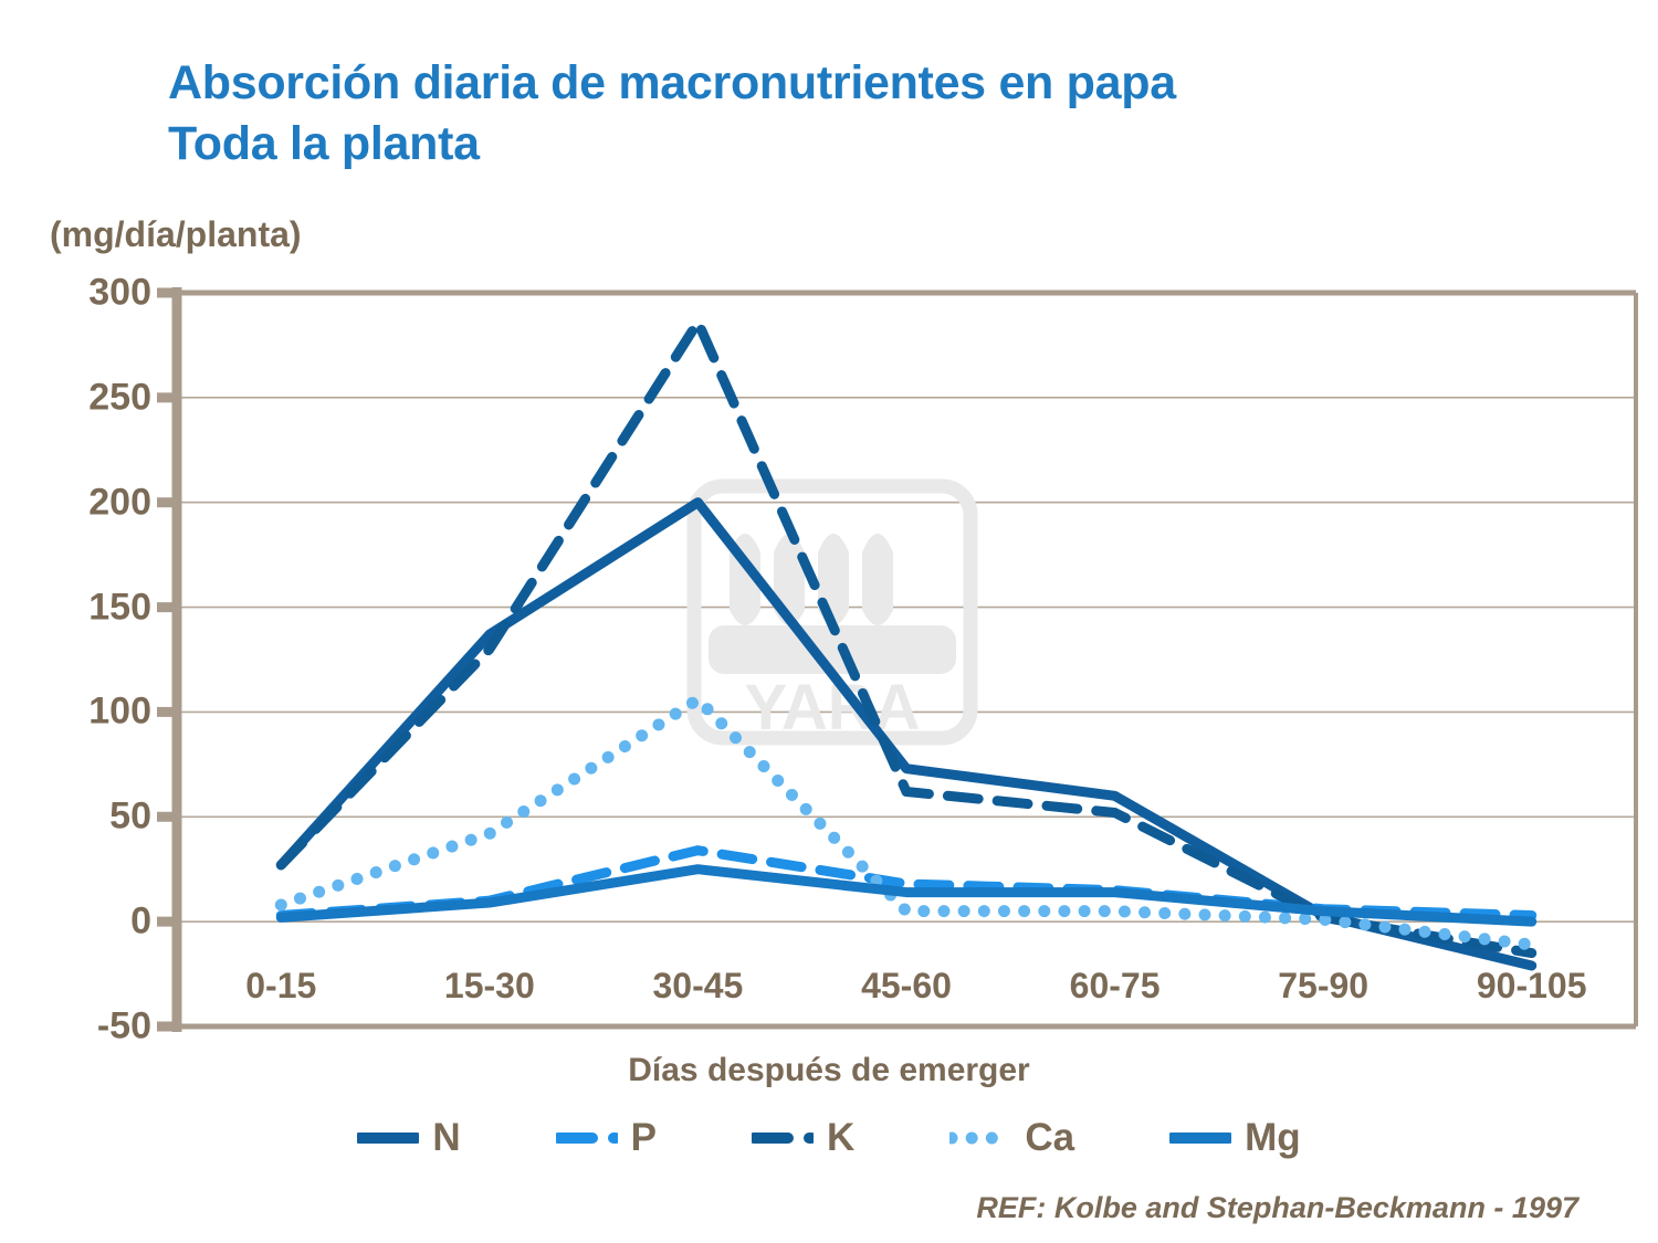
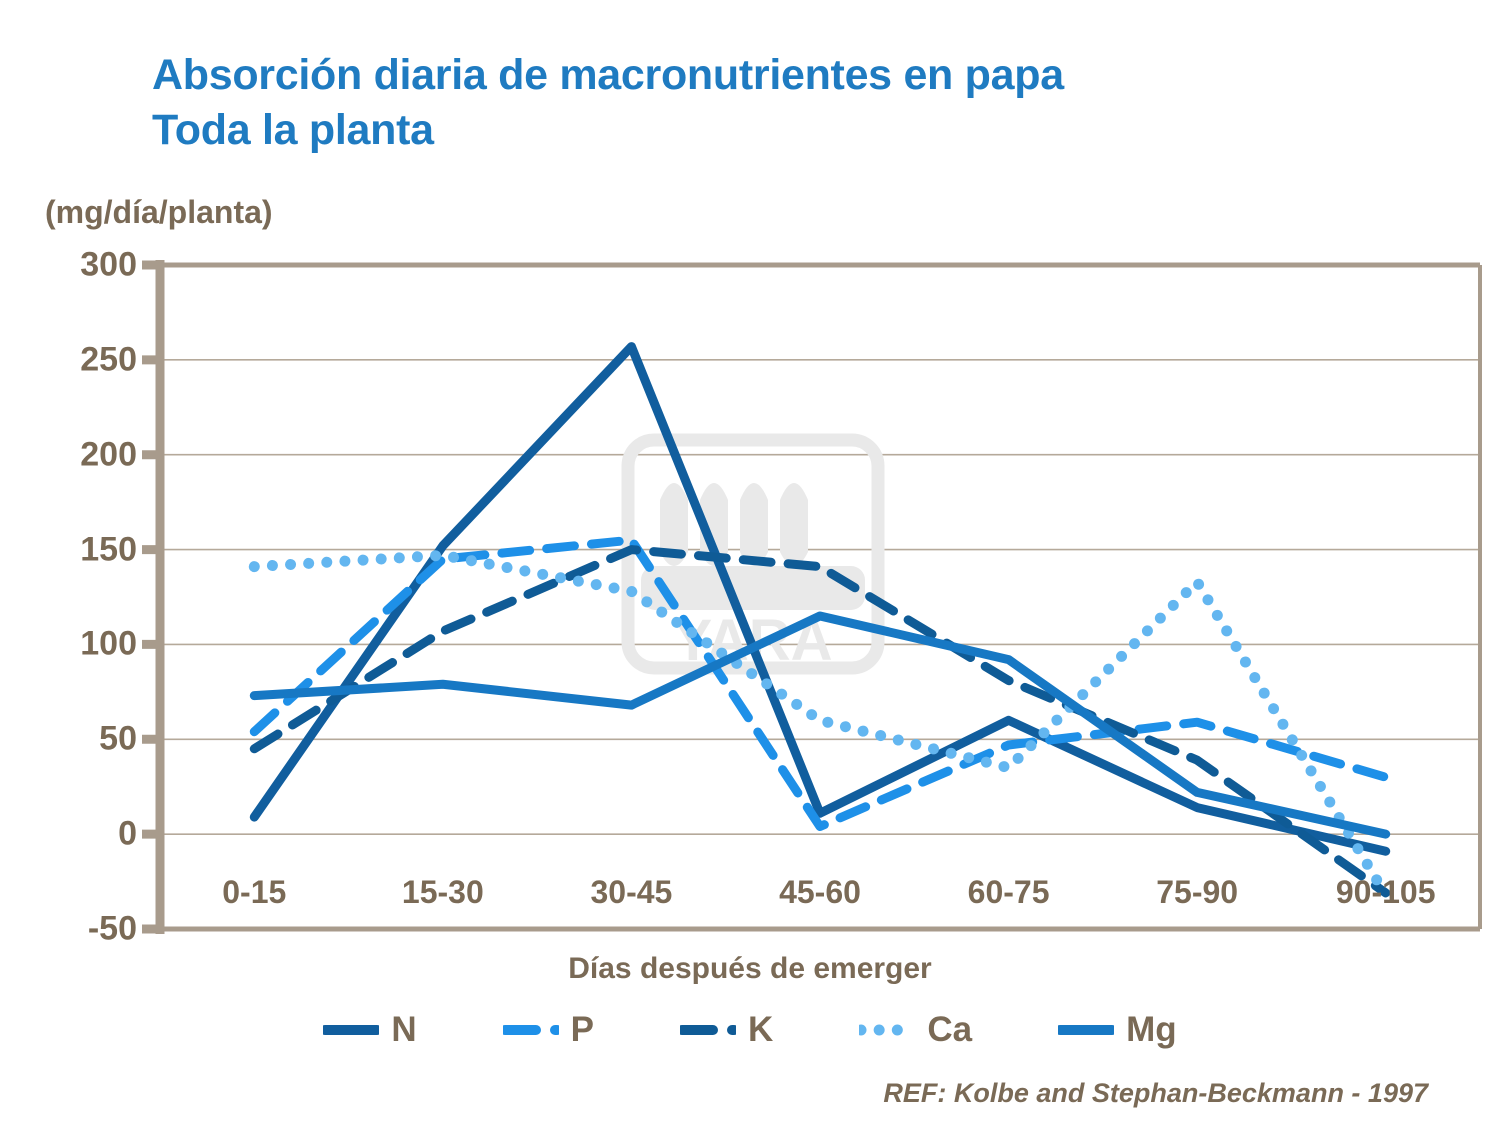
N/0-15: 27 -> 9
P/0-15: 3 -> 54
K/0-15: 27 -> 45
Ca/0-15: 8 -> 141
Mg/0-15: 2 -> 73
N/15-30: 137 -> 152
P/15-30: 10 -> 145
K/15-30: 130 -> 107
Ca/15-30: 42 -> 147
Mg/15-30: 9 -> 79
N/30-45: 200 -> 257
P/30-45: 34 -> 155
K/30-45: 286 -> 150
Ca/30-45: 106 -> 128
Mg/30-45: 25 -> 68
N/45-60: 73 -> 11
P/45-60: 18 -> 4
K/45-60: 62 -> 141
Ca/45-60: 5 -> 60
Mg/45-60: 14 -> 115
P/60-75: 15 -> 47
K/60-75: 52 -> 81
Ca/60-75: 5 -> 35
Mg/60-75: 14 -> 92
N/75-90: 3 -> 14
P/75-90: 6 -> 59
K/75-90: 2 -> 39
Ca/75-90: 1 -> 133
Mg/75-90: 5 -> 22
N/90-105: -21 -> -9
P/90-105: 3 -> 30
K/90-105: -15 -> -31
Ca/90-105: -11 -> -32
